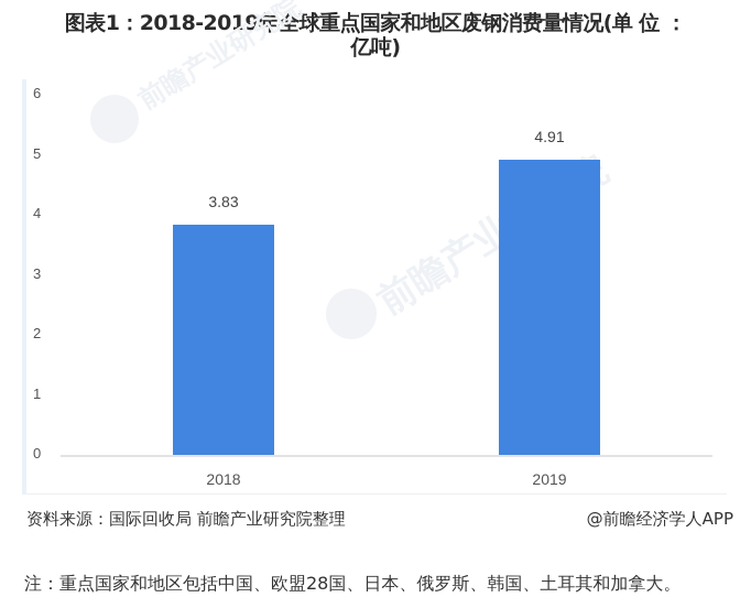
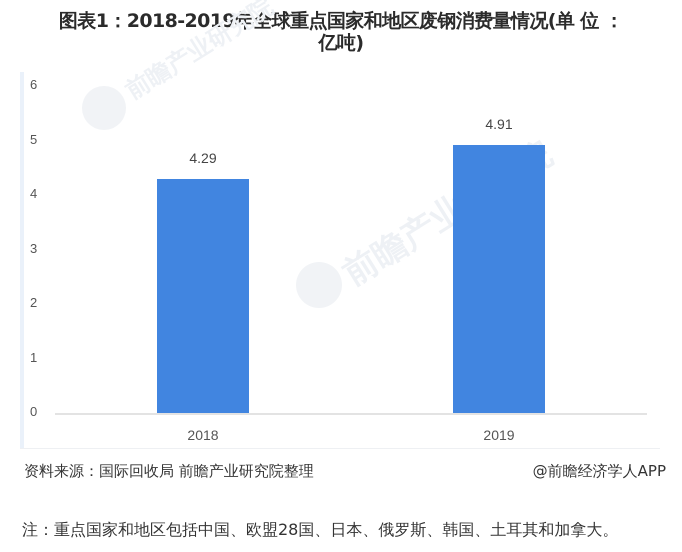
2018: 3.83 -> 4.29
